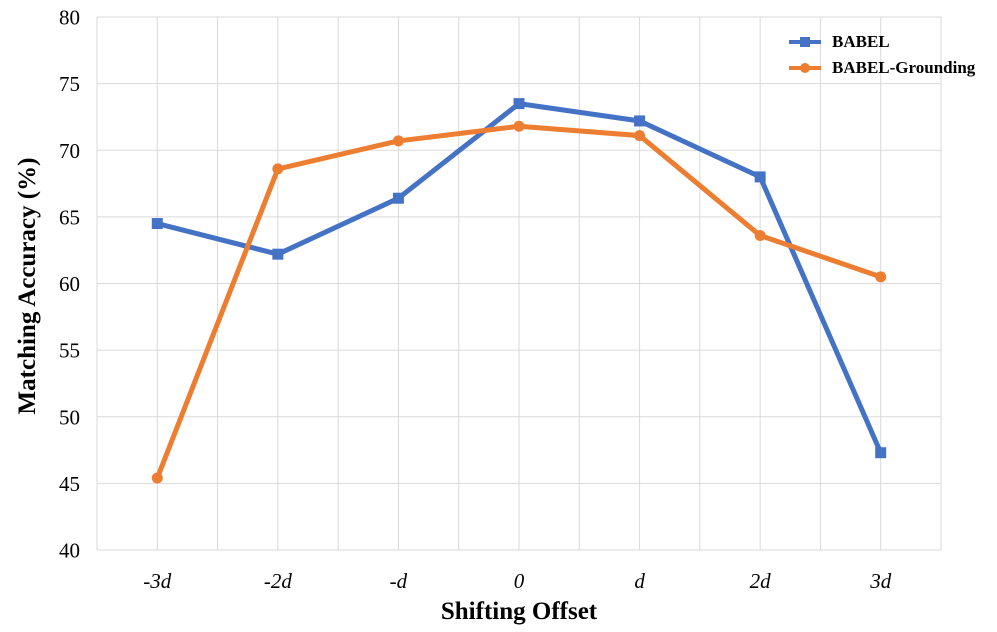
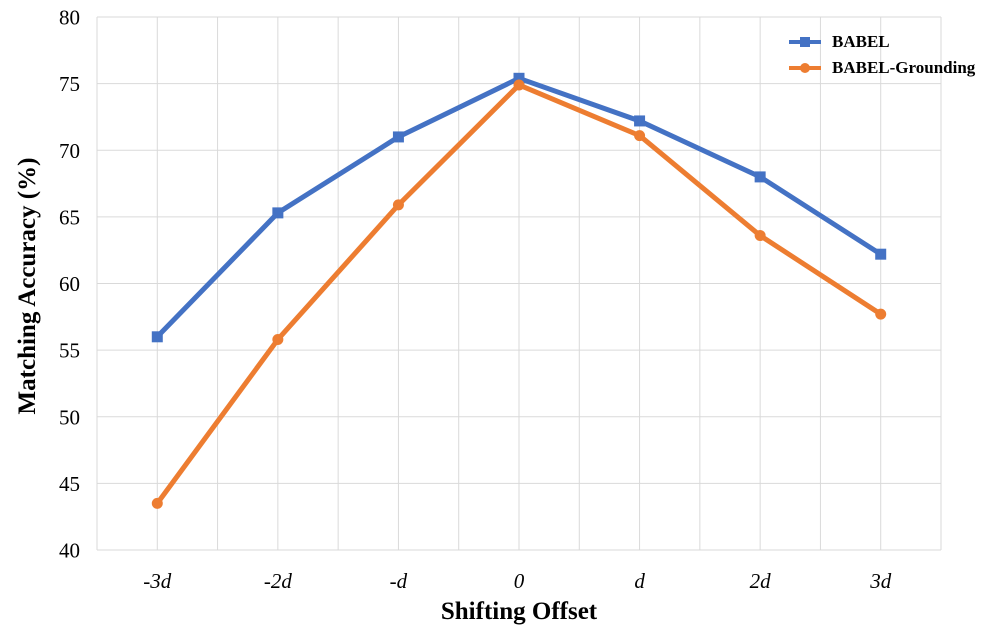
BABEL/-3d: 64.5 -> 56.0
BABEL-Grounding/-3d: 45.4 -> 43.5
BABEL/-2d: 62.2 -> 65.3
BABEL-Grounding/-2d: 68.6 -> 55.8
BABEL/-d: 66.4 -> 71.0
BABEL-Grounding/-d: 70.7 -> 65.9
BABEL/0: 73.5 -> 75.4
BABEL-Grounding/0: 71.8 -> 74.9
BABEL/3d: 47.3 -> 62.2
BABEL-Grounding/3d: 60.5 -> 57.7
